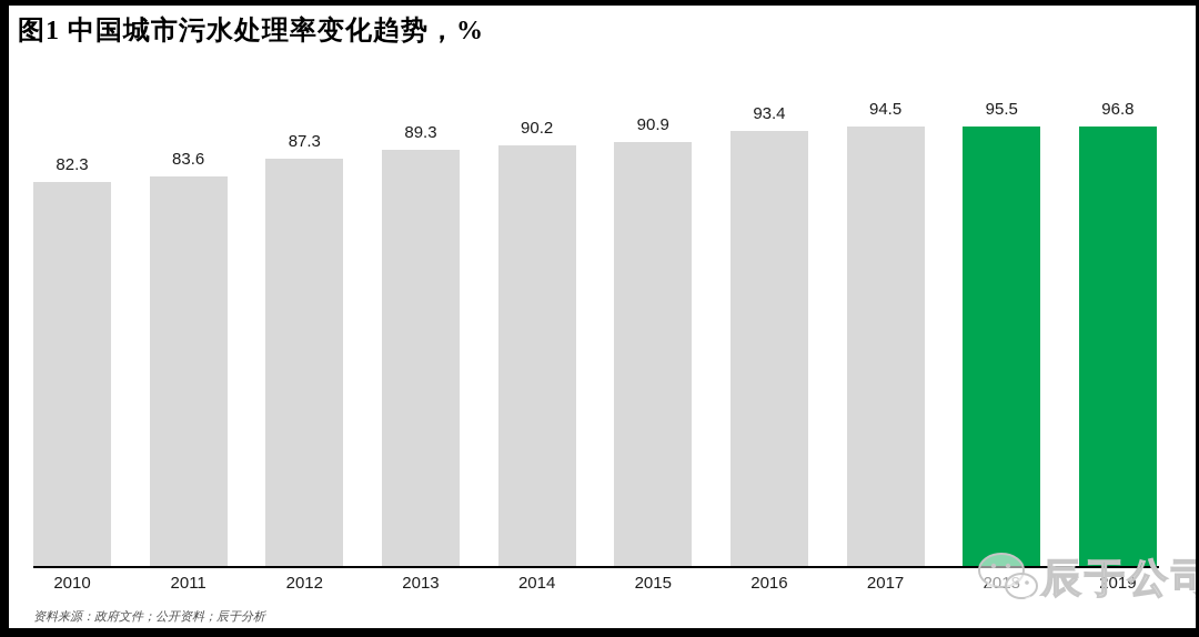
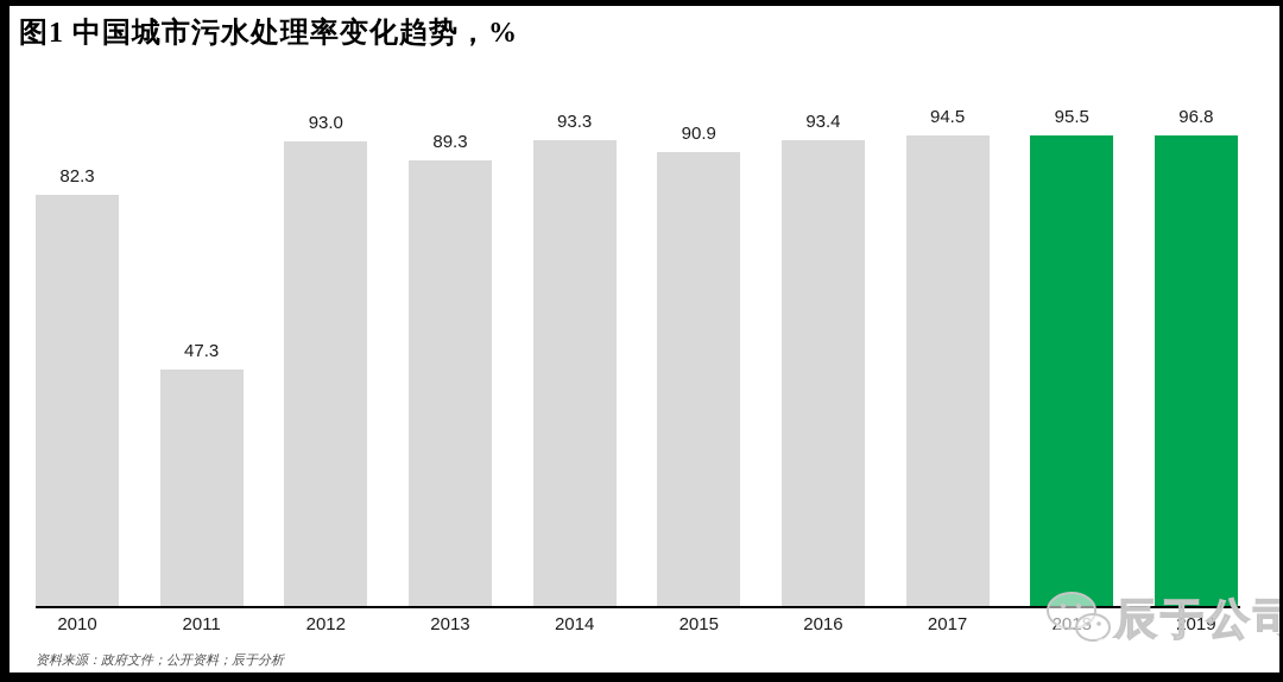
2011: 83.6 -> 47.3
2012: 87.3 -> 93.0
2014: 90.2 -> 93.3
